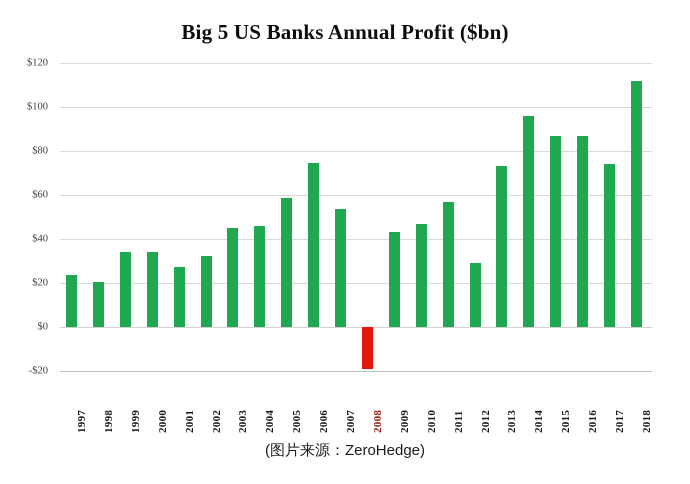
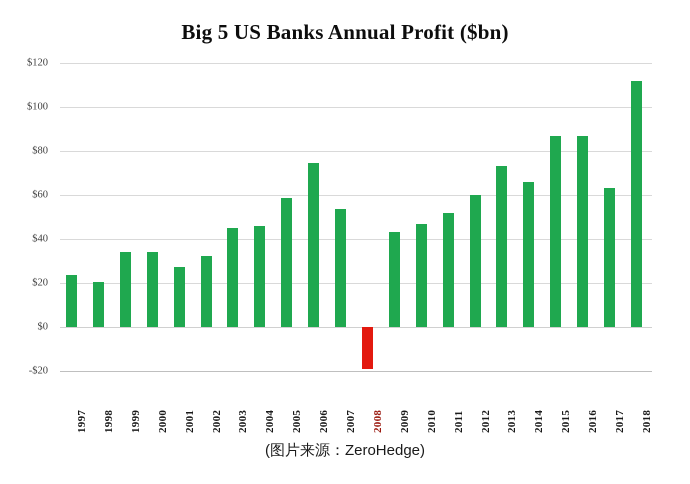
2011: $57 -> $52
2012: $29 -> $60
2014: $96 -> $66
2017: $74 -> $63
